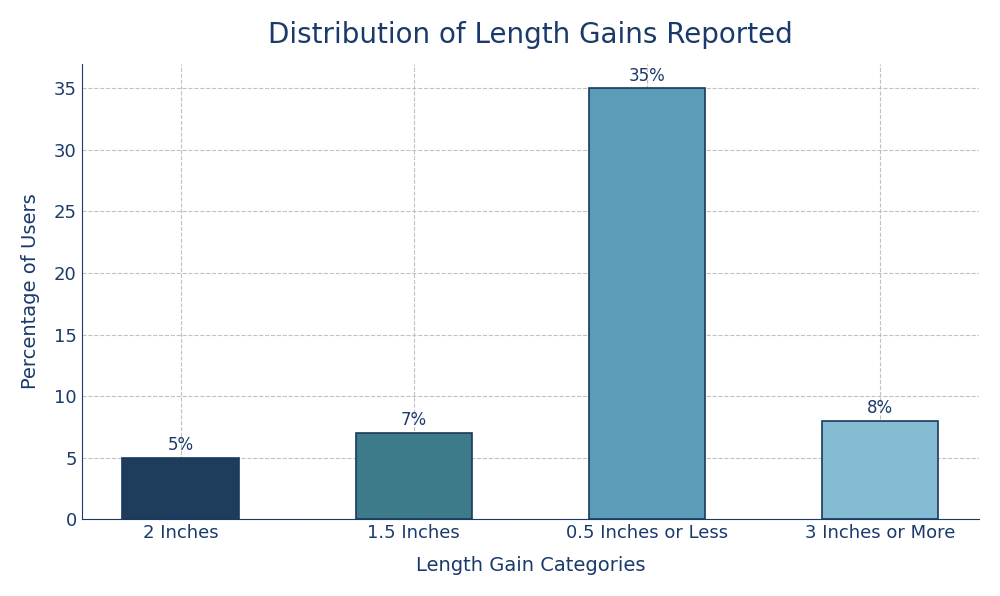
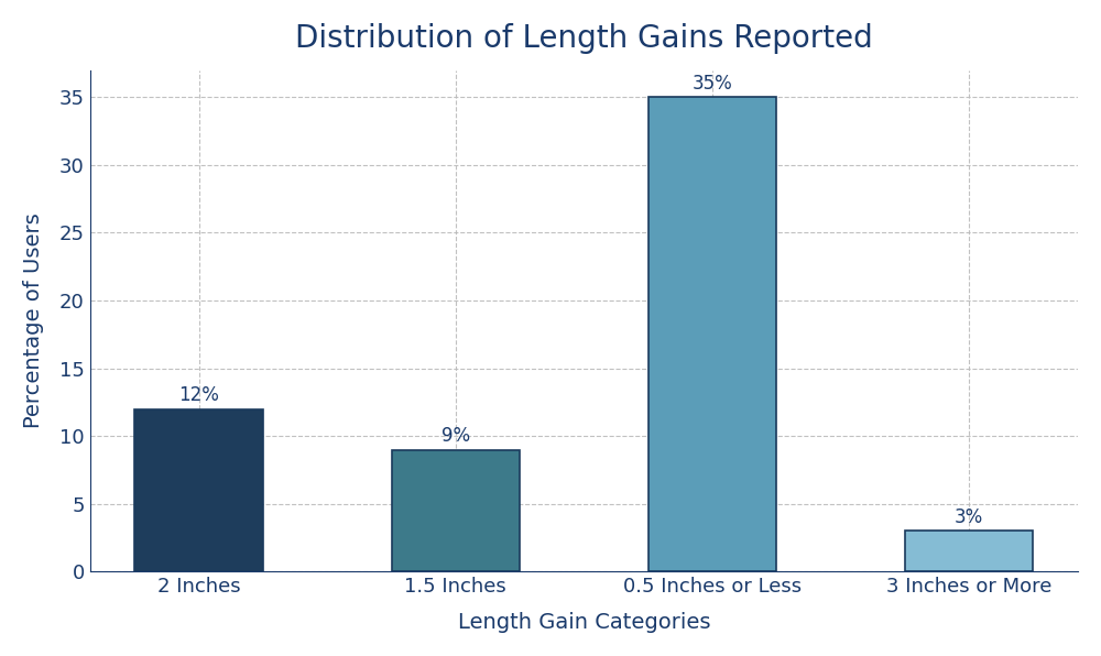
2 Inches: 5% -> 12%
1.5 Inches: 7% -> 9%
3 Inches or More: 8% -> 3%
